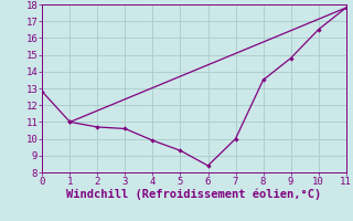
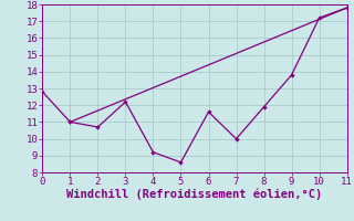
3: 10.6 -> 12.2
4: 9.9 -> 9.2
5: 9.3 -> 8.6
6: 8.4 -> 11.6
8: 13.5 -> 11.9
9: 14.8 -> 13.8
10: 16.5 -> 17.2
